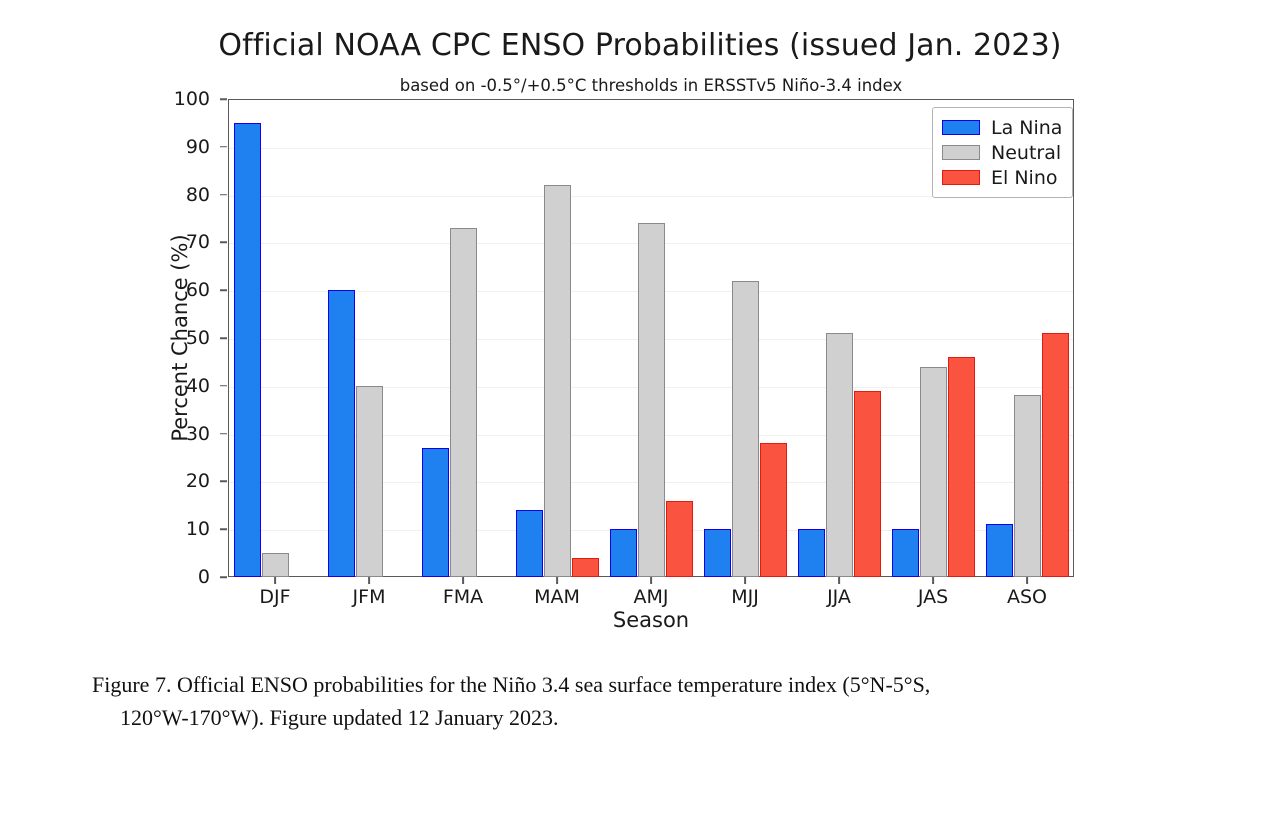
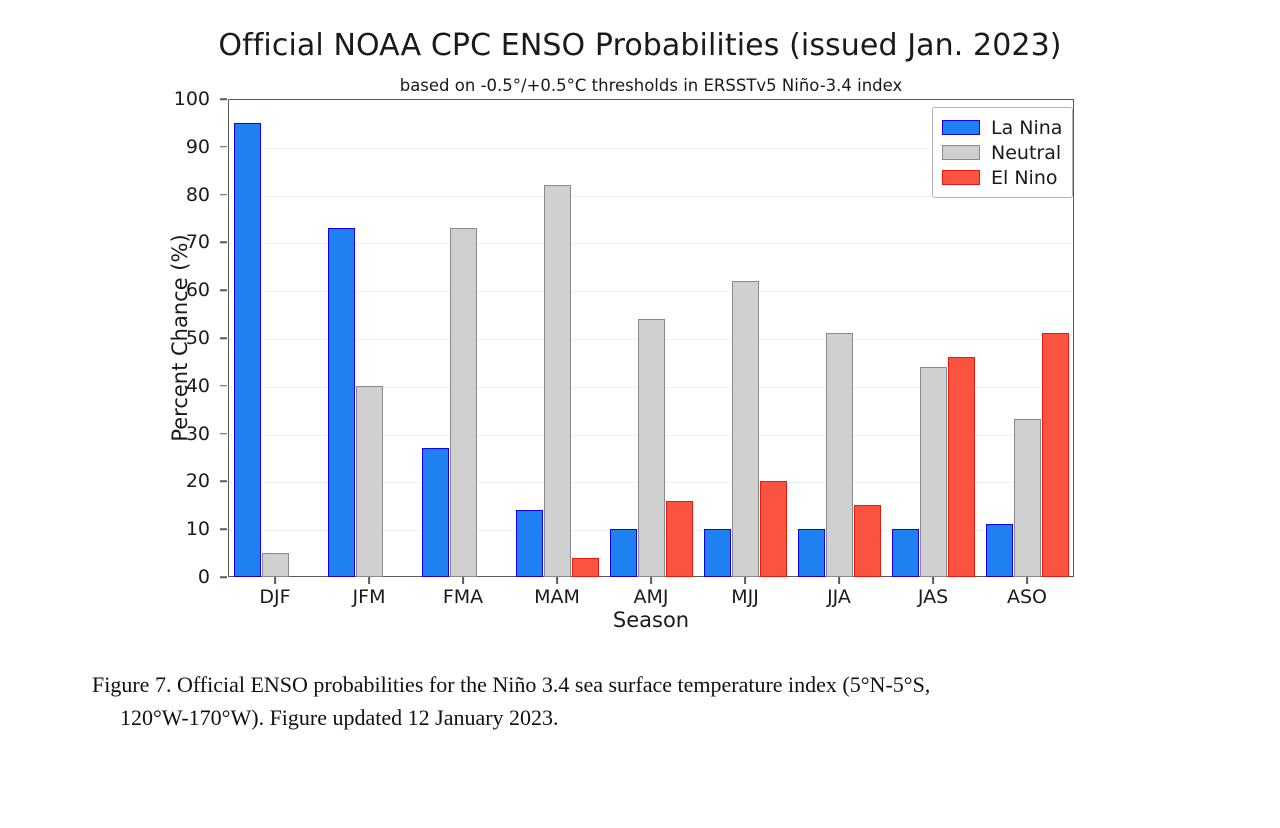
La Nina/JFM: 60 -> 73
Neutral/AMJ: 74 -> 54
El Nino/MJJ: 28 -> 20
El Nino/JJA: 39 -> 15
Neutral/ASO: 38 -> 33
